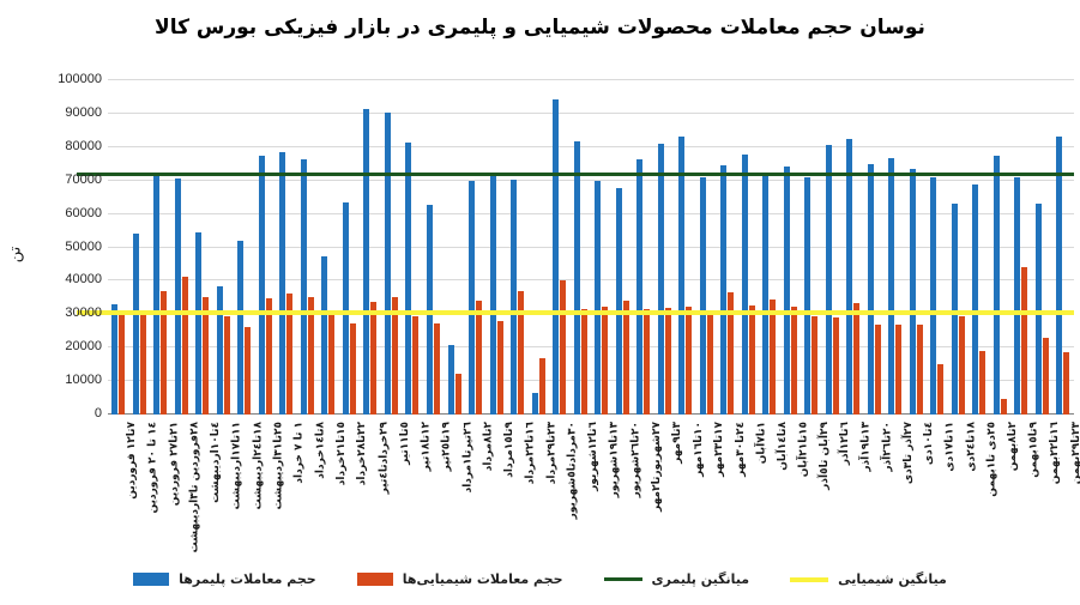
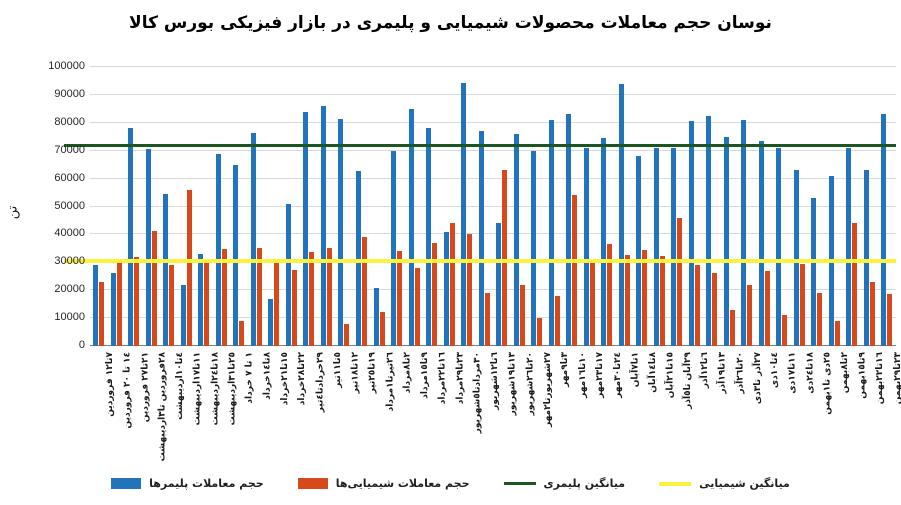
حجم معاملات پلیمرها/٧تا١٢ فروردین: 33000 -> 29000
حجم معاملات شیمیایی‌ها/٧تا١٢ فروردین: 30000 -> 23000
حجم معاملات پلیمرها/١٤ تا ٢٠ فروردین: 54000 -> 26000
حجم معاملات پلیمرها/٢١تا٢٧ فروردین: 72000 -> 78000
حجم معاملات شیمیایی‌ها/٢١تا٢٧ فروردین: 37000 -> 32000
حجم معاملات شیمیایی‌ها/٤تا١٠اردیبهشت: 35000 -> 29000
حجم معاملات پلیمرها/١١تا١٧اردیبهشت: 38000 -> 22000
حجم معاملات شیمیایی‌ها/١١تا١٧اردیبهشت: 29000 -> 56000
حجم معاملات پلیمرها/١٨تا٢٤اردیبهشت: 52000 -> 33000
حجم معاملات شیمیایی‌ها/١٨تا٢٤اردیبهشت: 26000 -> 30000
حجم معاملات پلیمرها/٢٥تا٣١اردیبهشت: 78000 -> 69000
حجم معاملات پلیمرها/١ تا ٧ خرداد: 78000 -> 65000
حجم معاملات شیمیایی‌ها/١ تا ٧ خرداد: 36000 -> 9000
حجم معاملات پلیمرها/١٥تا٢١خرداد: 47000 -> 17000
حجم معاملات پلیمرها/٢٢تا٢٨خرداد: 63000 -> 51000
حجم معاملات پلیمرها/٢٩خردادتا٤تیر: 91000 -> 84000
حجم معاملات پلیمرها/٥تا١١تیر: 90000 -> 86000
حجم معاملات شیمیایی‌ها/١٢تا١٨تیر: 29000 -> 8000
حجم معاملات شیمیایی‌ها/١٩تا٢٥تیر: 27000 -> 39000
حجم معاملات پلیمرها/٩تا١٥مرداد: 72000 -> 85000
حجم معاملات پلیمرها/١٦تا٢٢مرداد: 70000 -> 78000
حجم معاملات پلیمرها/٢٣تا٢٩مرداد: 6000 -> 41000
حجم معاملات شیمیایی‌ها/٢٣تا٢٩مرداد: 17000 -> 44000
حجم معاملات پلیمرها/٦تا١٢شهریور: 82000 -> 77000
حجم معاملات شیمیایی‌ها/٦تا١٢شهریور: 32000 -> 19000
حجم معاملات پلیمرها/١٣تا١٩شهریور: 70000 -> 44000
حجم معاملات شیمیایی‌ها/١٣تا١٩شهریور: 32000 -> 63000
حجم معاملات پلیمرها/٢٠تا٢٦شهریور: 68000 -> 76000
حجم معاملات شیمیایی‌ها/٢٠تا٢٦شهریور: 34000 -> 22000
حجم معاملات پلیمرها/٢٧شهریورتا٢مهر: 76000 -> 70000
حجم معاملات شیمیایی‌ها/٢٧شهریورتا٢مهر: 32000 -> 10000
حجم معاملات شیمیایی‌ها/٣تا٩مهر: 32000 -> 18000
حجم معاملات شیمیایی‌ها/١٠تا١٦مهر: 32000 -> 54000
حجم معاملات پلیمرها/١تا٧آبان: 78000 -> 94000
حجم معاملات پلیمرها/٨تا١٤آبان: 72000 -> 68000
حجم معاملات پلیمرها/١٥تا٢١آبان: 74000 -> 71000
حجم معاملات شیمیایی‌ها/٢٩آبان تا٥آذر: 29000 -> 46000
حجم معاملات شیمیایی‌ها/١٣تا١٩آذر: 33000 -> 26000
حجم معاملات شیمیایی‌ها/٢٠تا٢٦آذر: 27000 -> 13000
حجم معاملات پلیمرها/٢٧آذر تا٣دی: 77000 -> 81000
حجم معاملات شیمیایی‌ها/٢٧آذر تا٣دی: 27000 -> 22000
حجم معاملات شیمیایی‌ها/١١تا١٧دی: 15000 -> 11000
حجم معاملات پلیمرها/٢٥دی تا١بهمن: 69000 -> 53000
حجم معاملات پلیمرها/٢تا٨بهمن: 77000 -> 61000
حجم معاملات شیمیایی‌ها/٢تا٨بهمن: 5000 -> 9000
